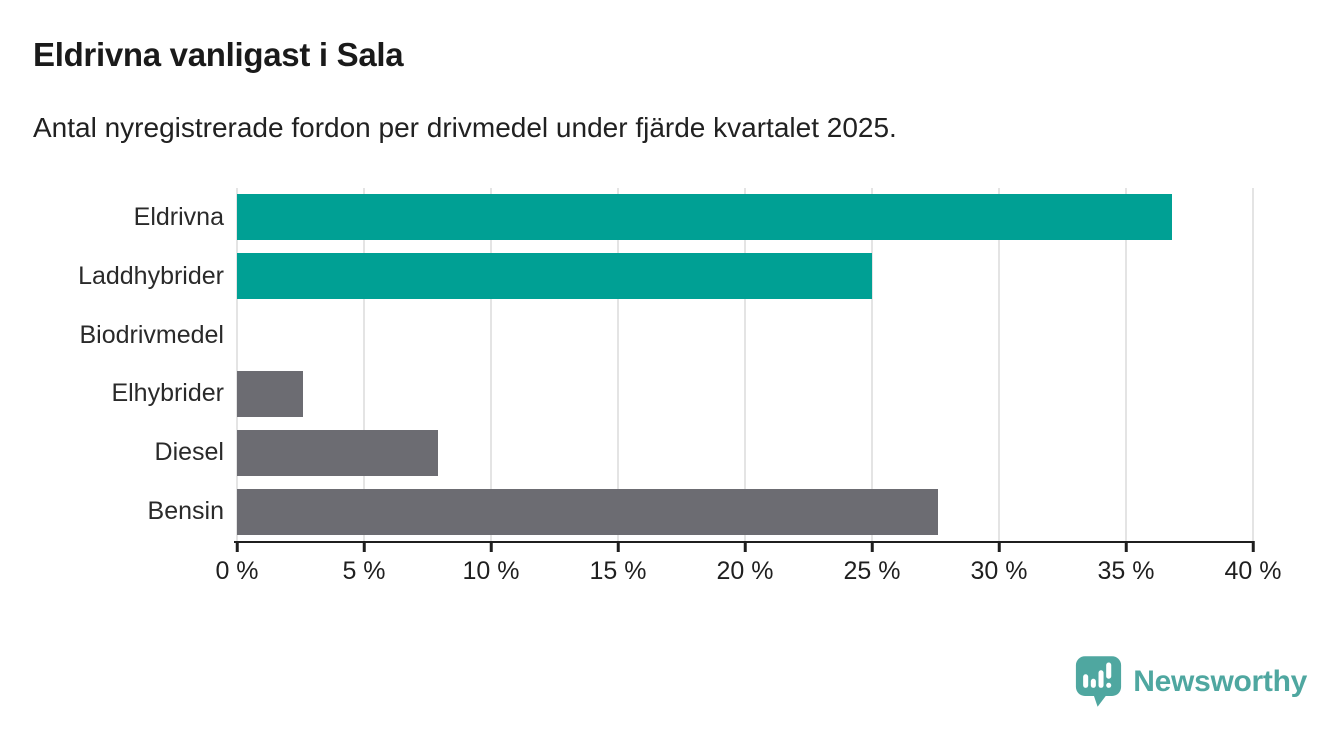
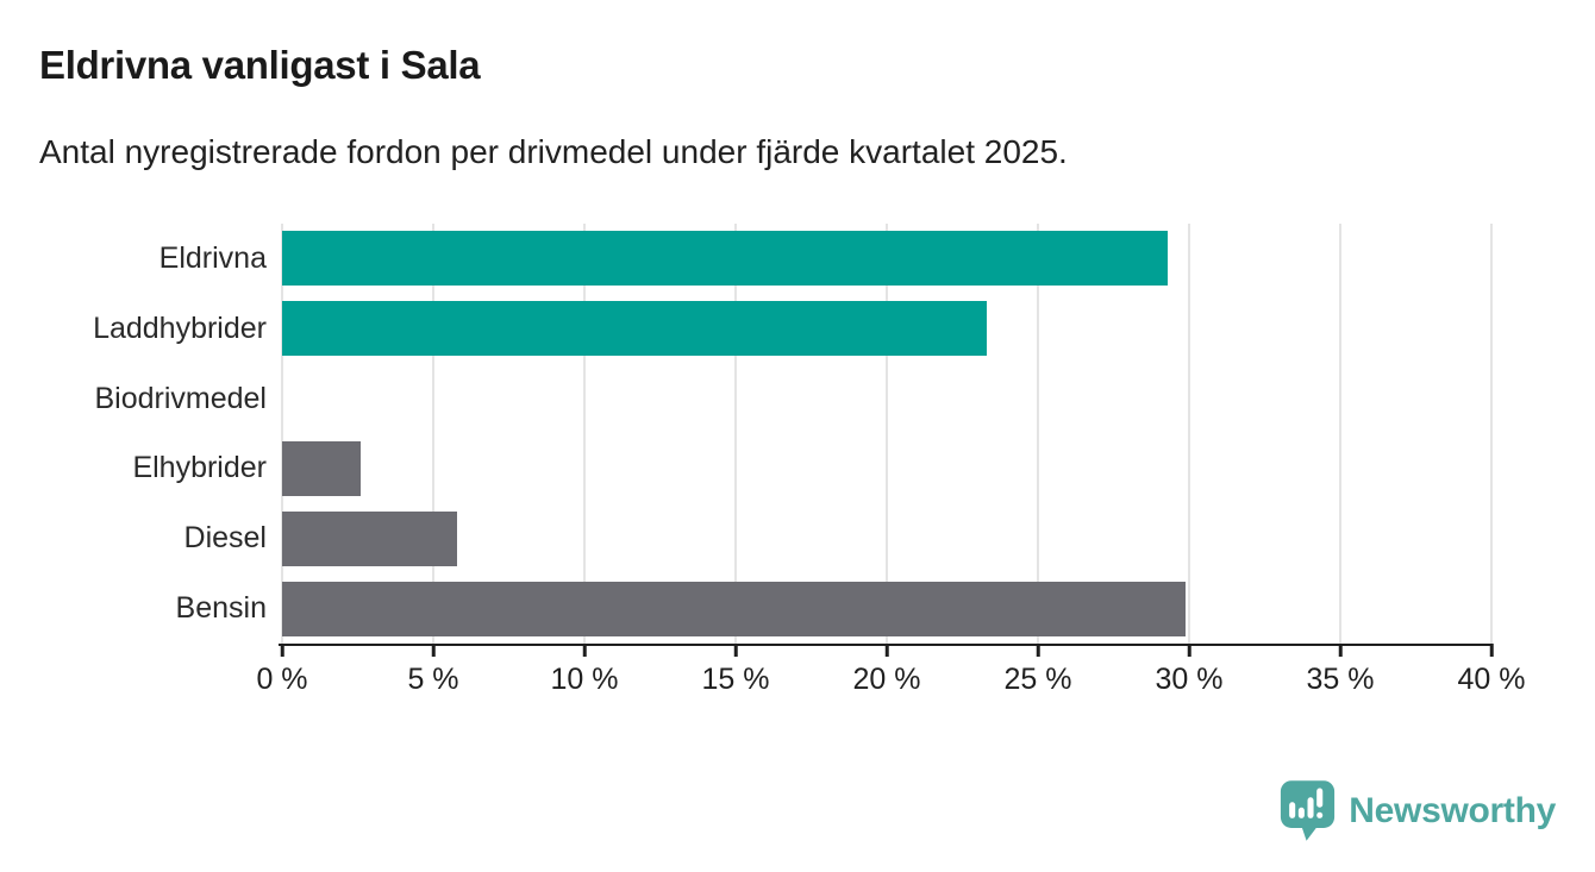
Eldrivna: 36.8% -> 29.3%
Laddhybrider: 25.0% -> 23.3%
Diesel: 7.9% -> 5.8%
Bensin: 27.6% -> 29.9%
